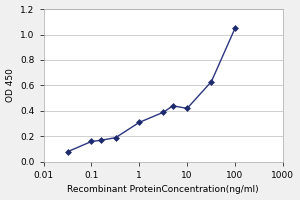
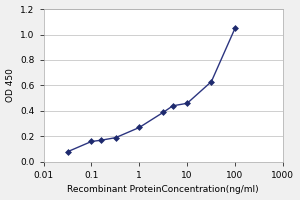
1: 0.31 -> 0.27
10: 0.42 -> 0.46
